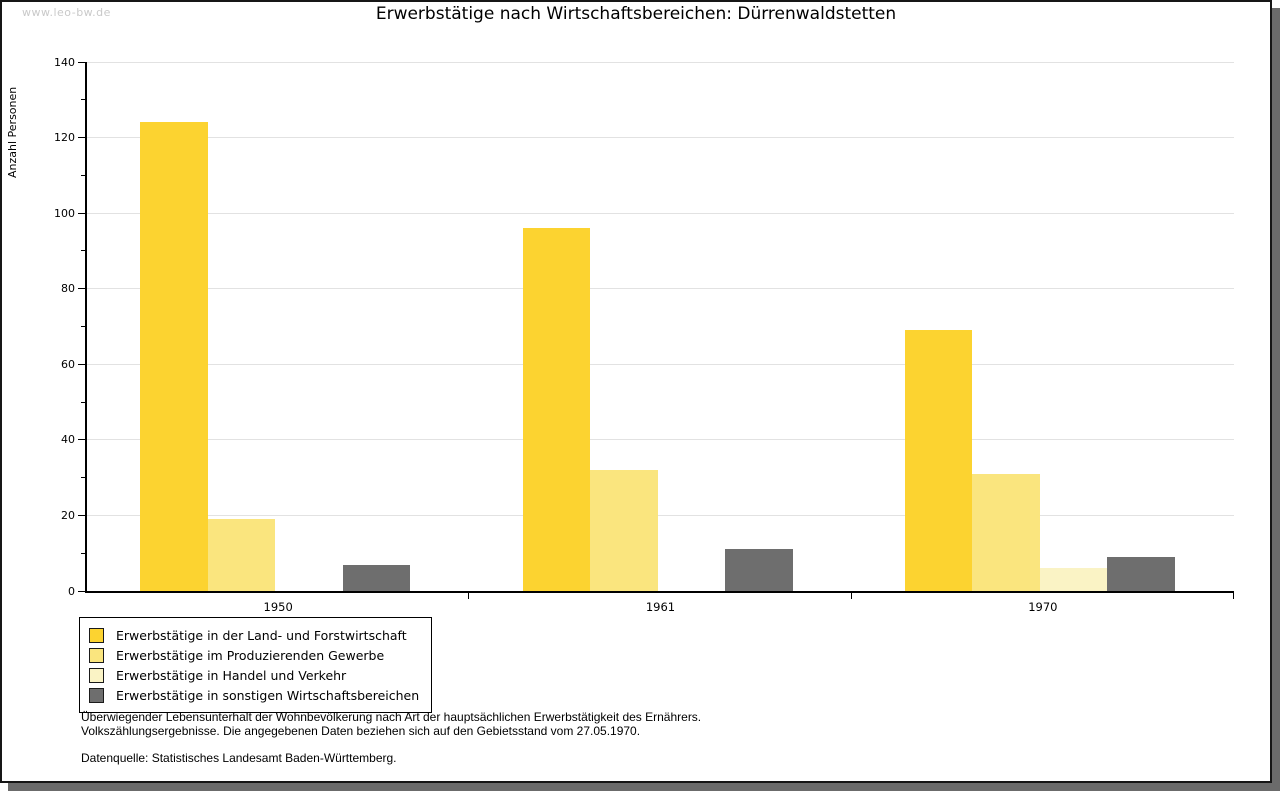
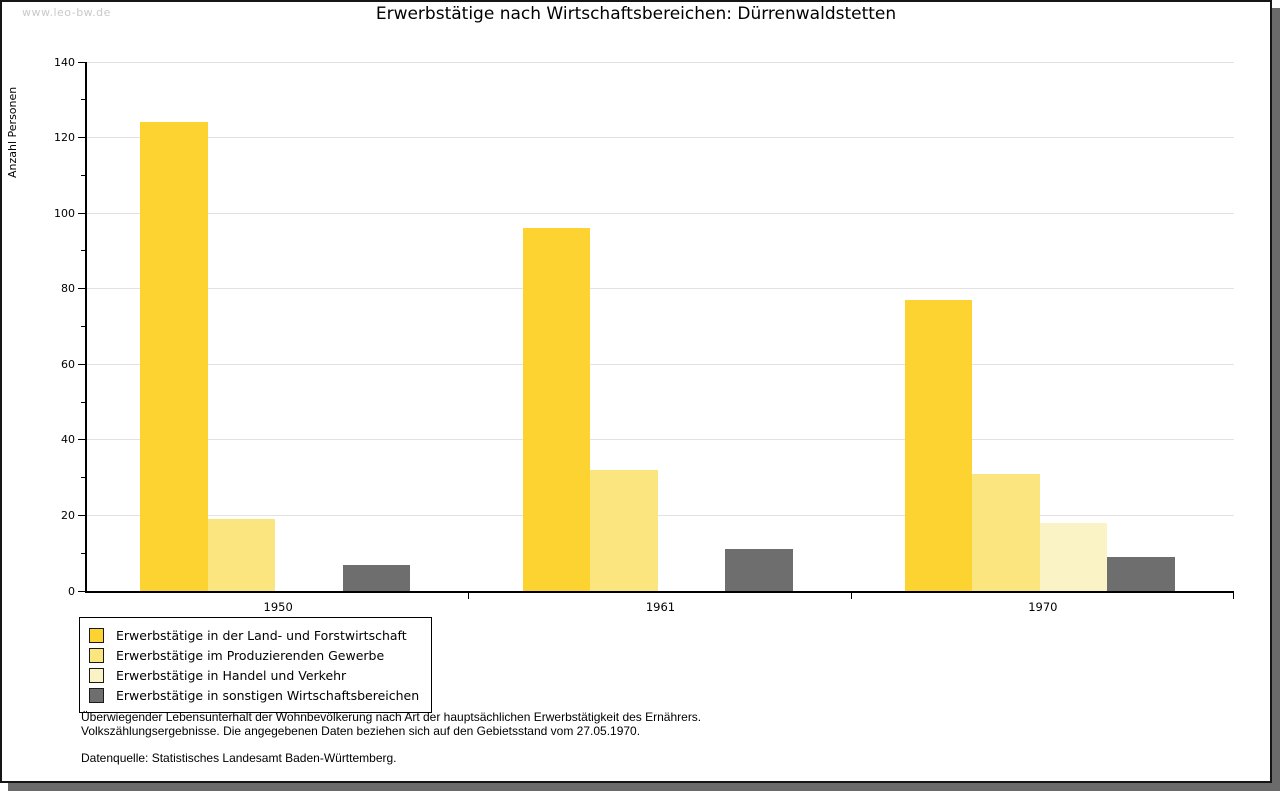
Erwerbstätige in der Land- und Forstwirtschaft/1970: 69 -> 77
Erwerbstätige in Handel und Verkehr/1970: 6 -> 18
